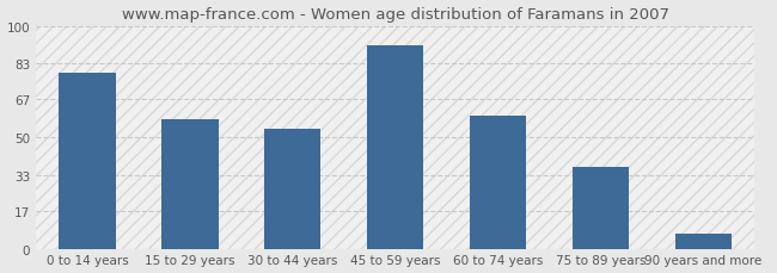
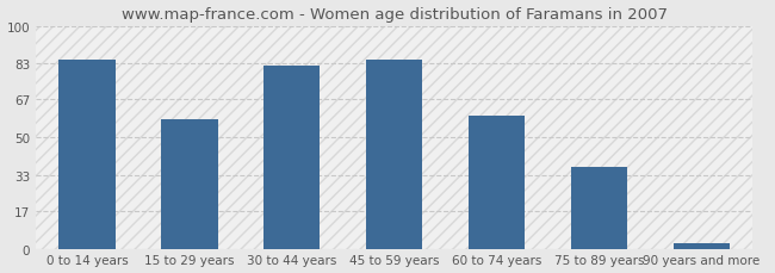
0 to 14 years: 79 -> 85
30 to 44 years: 54 -> 82
45 to 59 years: 91 -> 85
90 years and more: 7 -> 3
